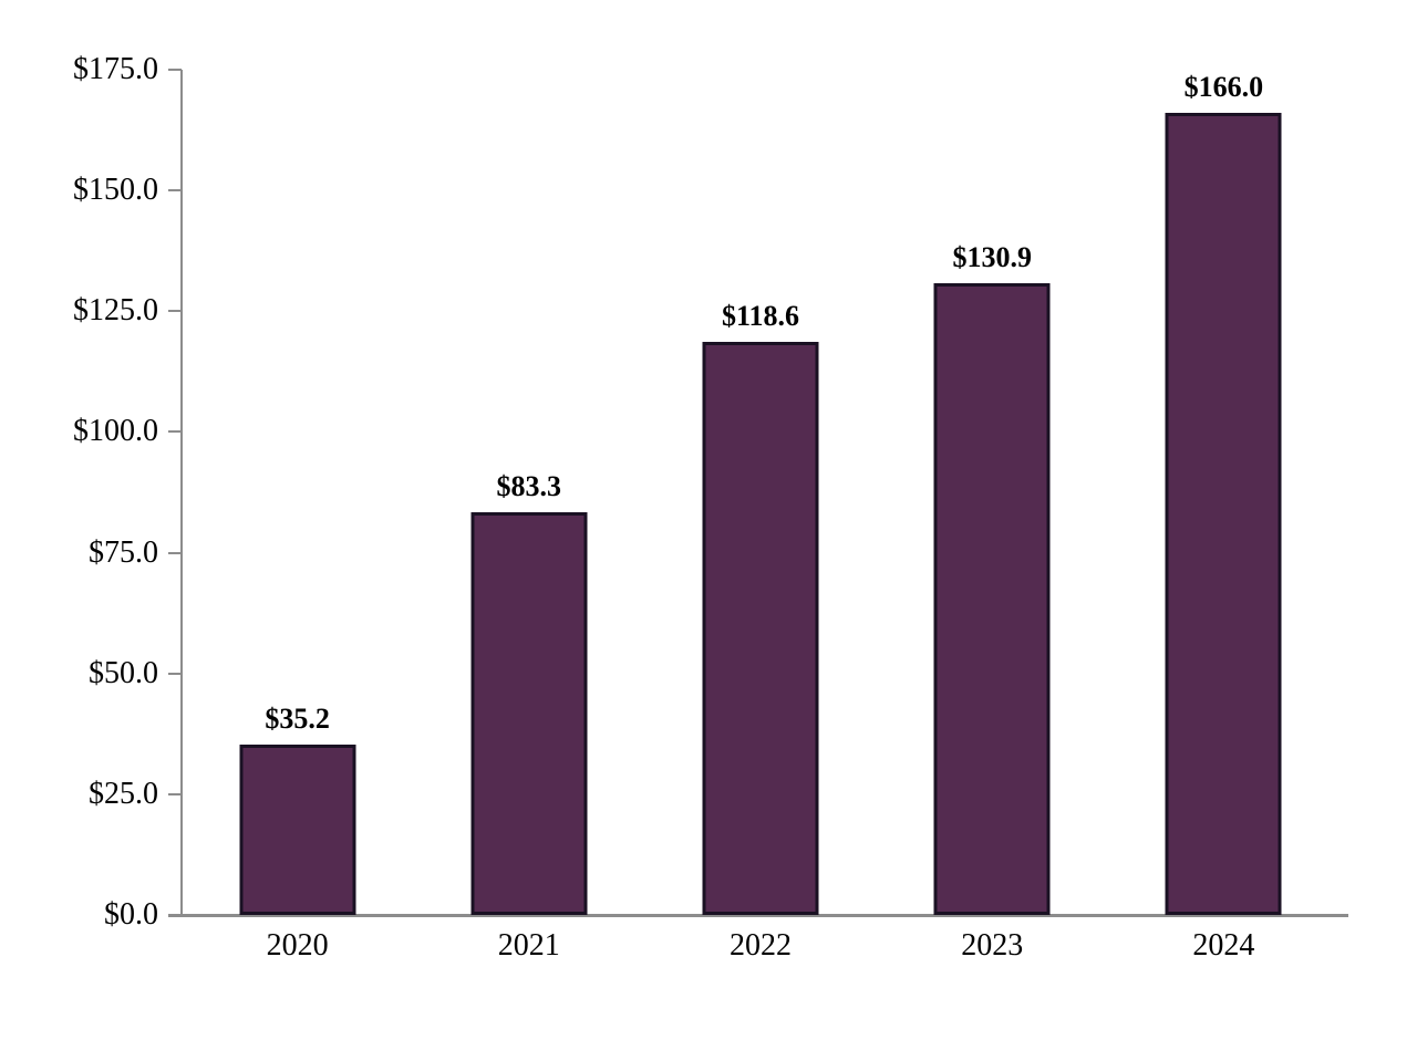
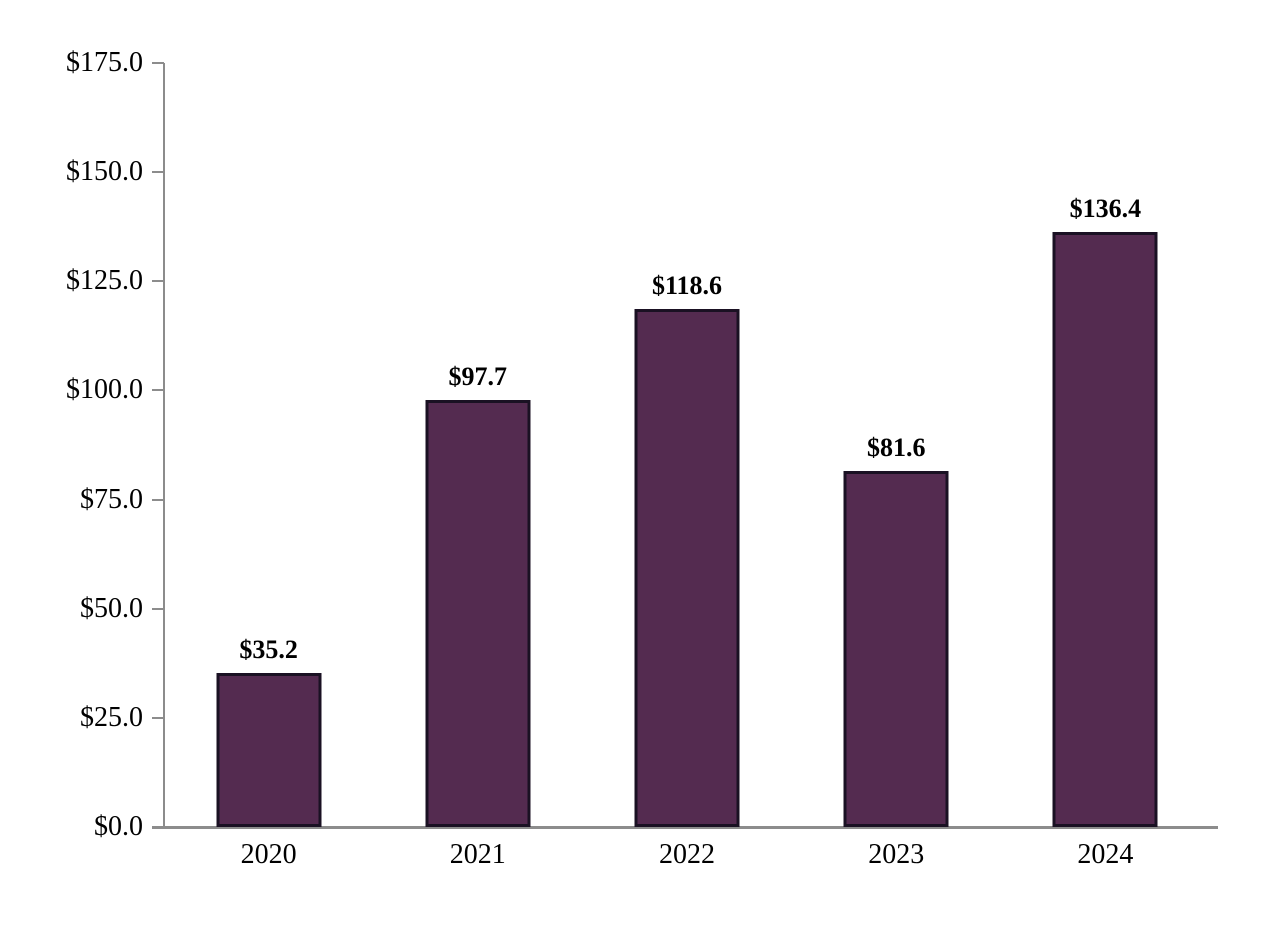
2021: $83.3 -> $97.7
2023: $130.9 -> $81.6
2024: $166.0 -> $136.4
